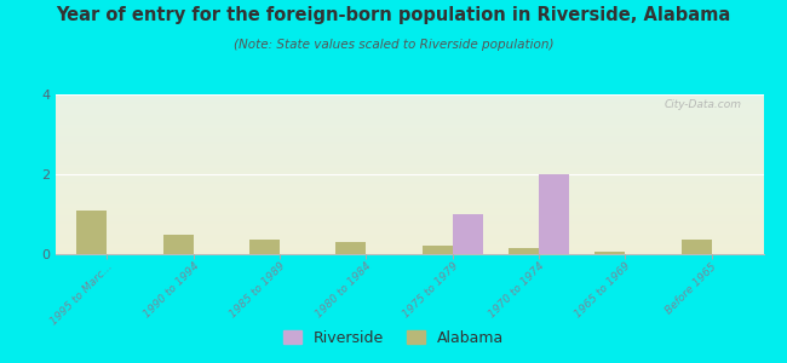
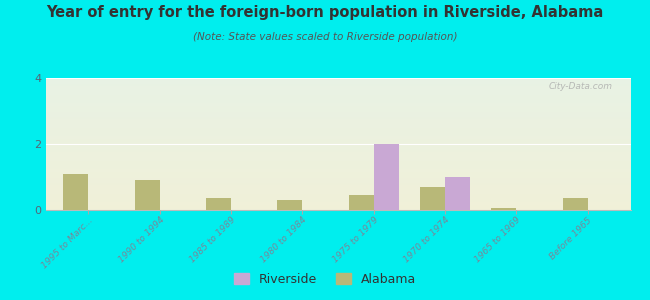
Alabama/1990 to 1994: 0.50 -> 0.90
Alabama/1975 to 1979: 0.20 -> 0.45
Riverside/1975 to 1979: 1 -> 2
Alabama/1970 to 1974: 0.15 -> 0.70
Riverside/1970 to 1974: 2 -> 1
